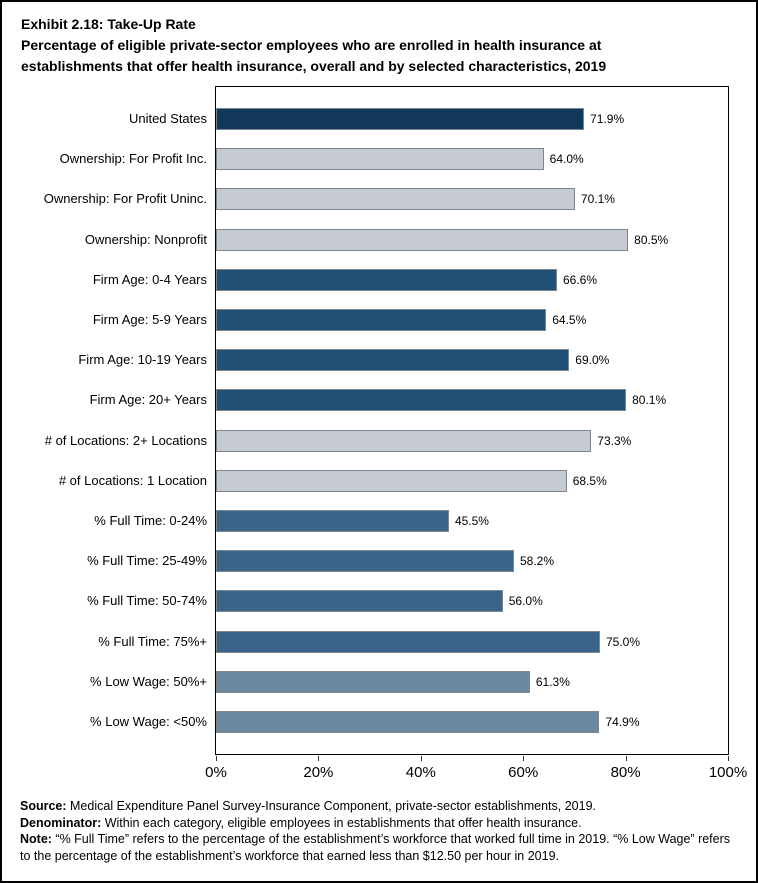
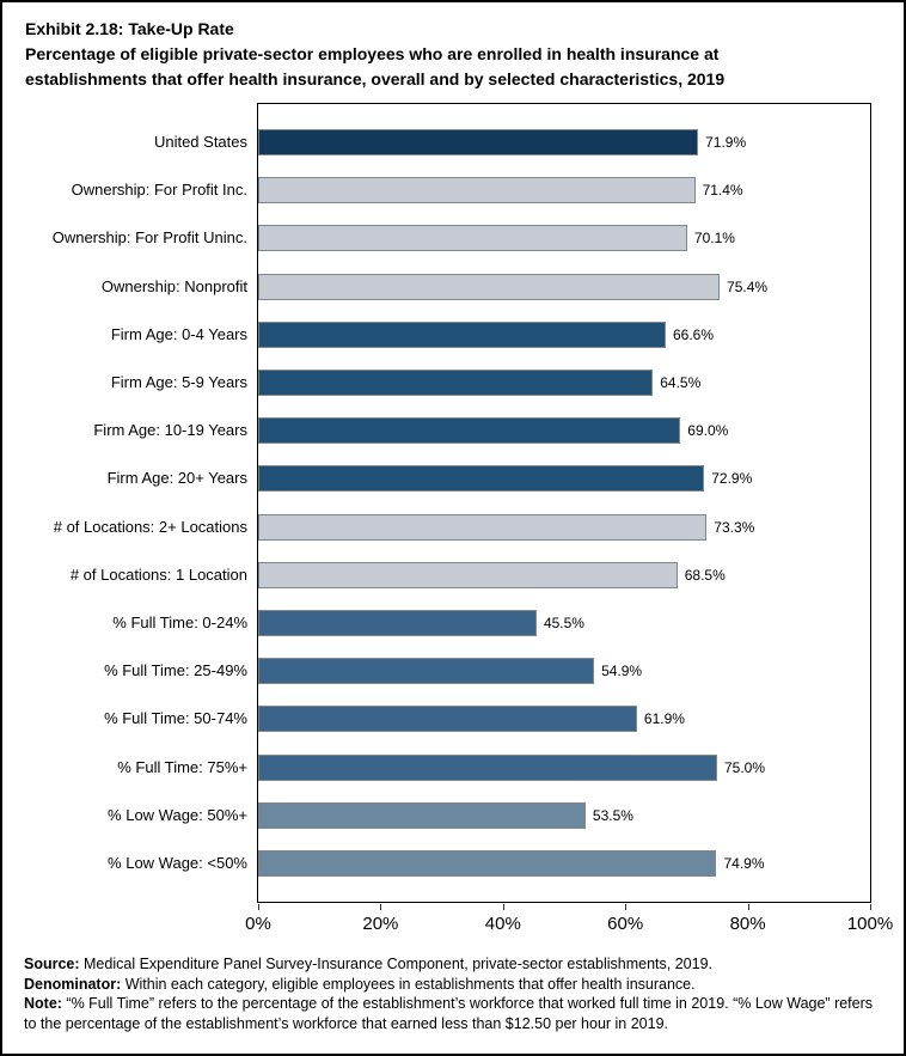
Ownership: For Profit Inc.: 64.0% -> 71.4%
Ownership: Nonprofit: 80.5% -> 75.4%
Firm Age: 20+ Years: 80.1% -> 72.9%
% Full Time: 25-49%: 58.2% -> 54.9%
% Full Time: 50-74%: 56.0% -> 61.9%
% Low Wage: 50%+: 61.3% -> 53.5%
